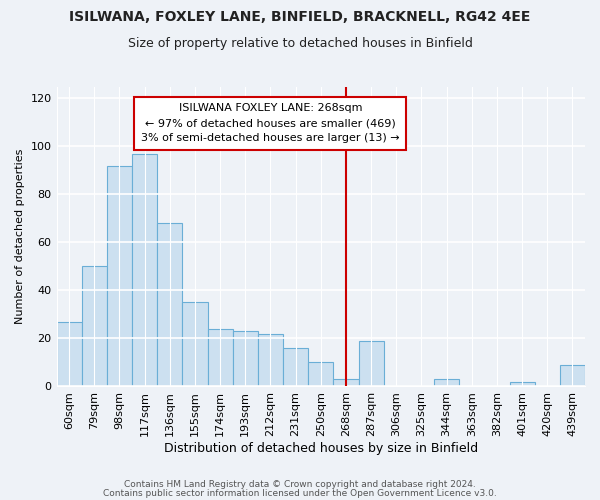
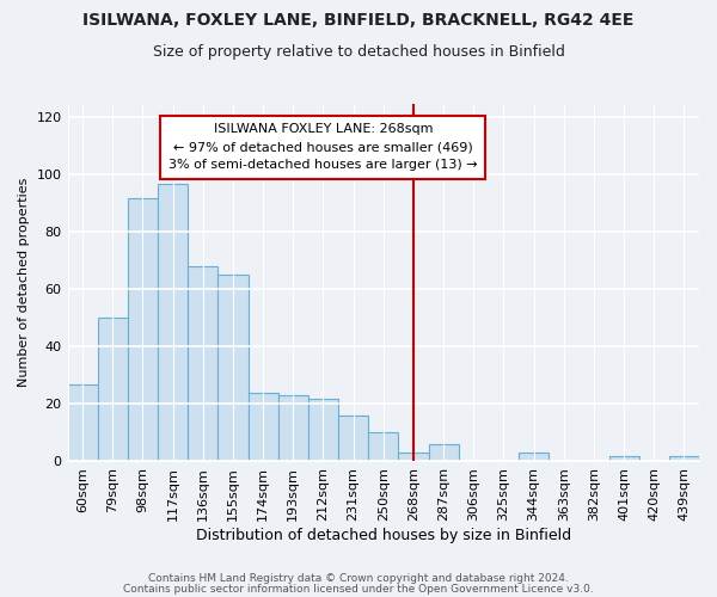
155sqm: 35 -> 65
287sqm: 19 -> 6
439sqm: 9 -> 2
